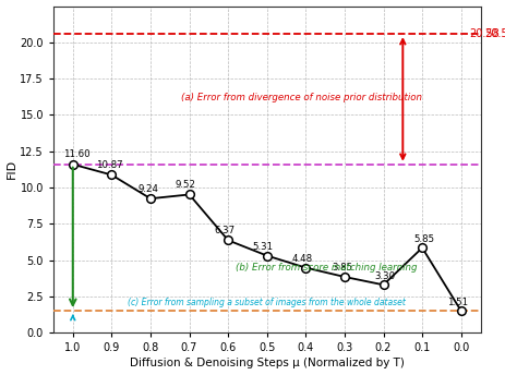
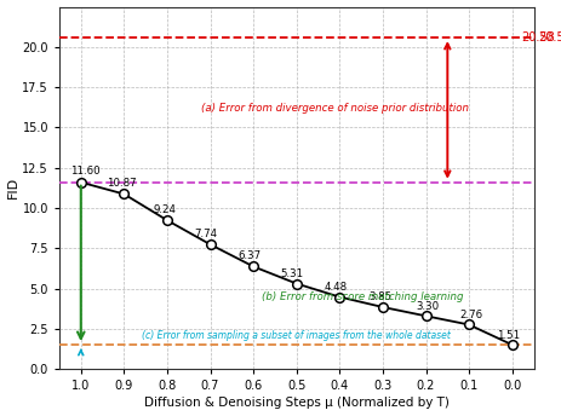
0.7: 9.52 -> 7.74
0.1: 5.85 -> 2.76
